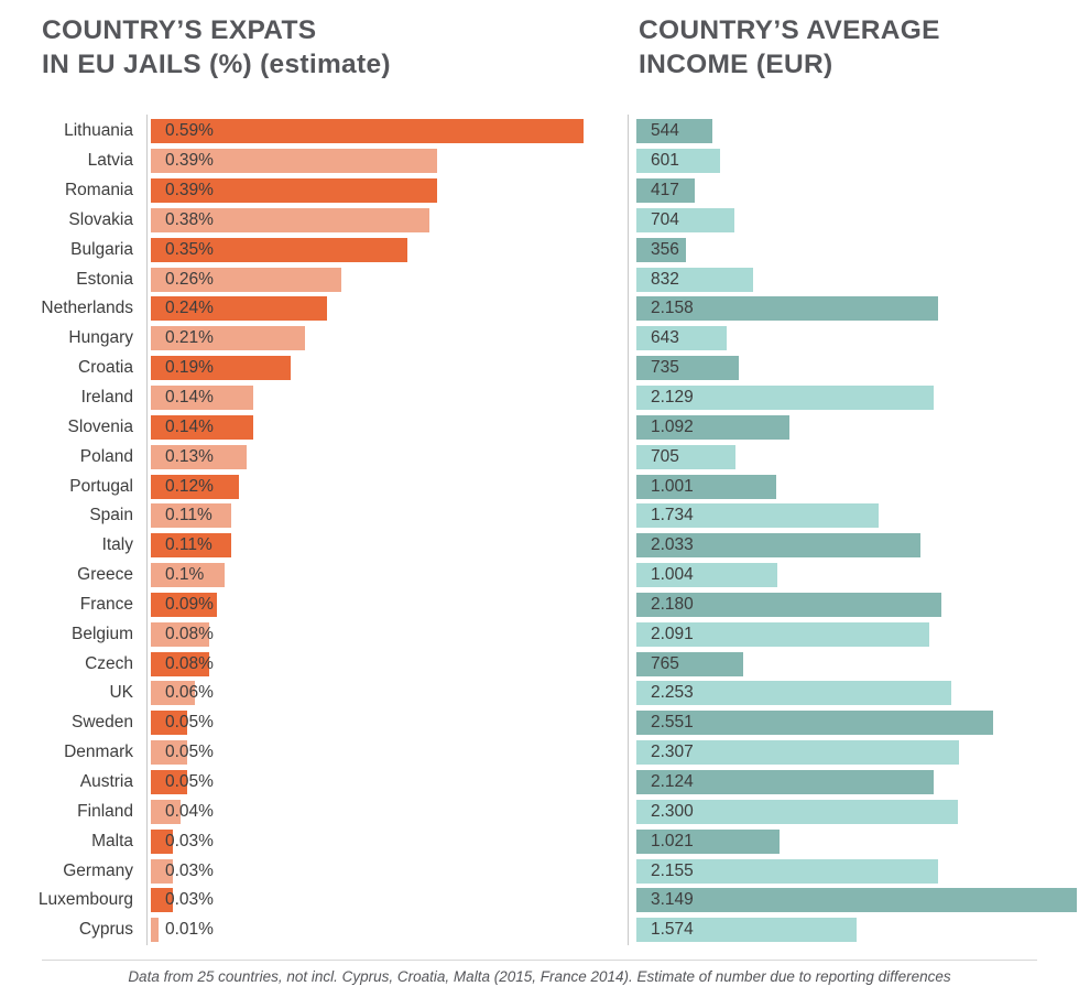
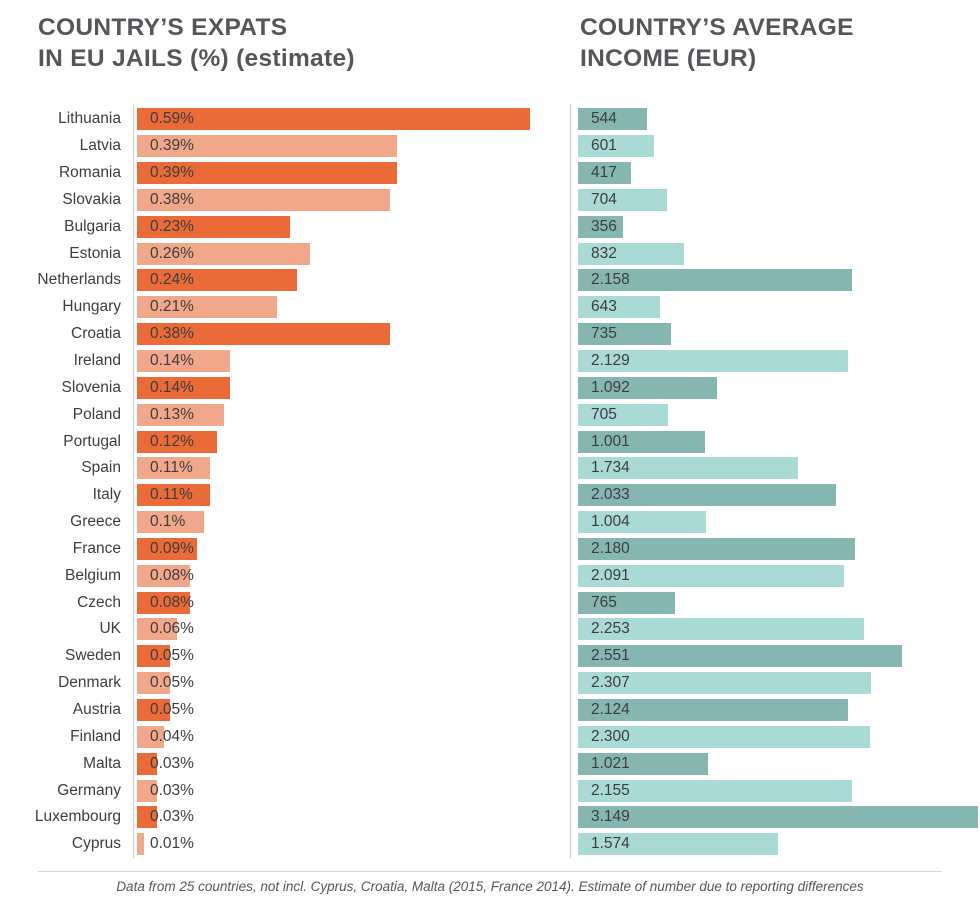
COUNTRY’S EXPATS IN EU JAILS (%) (estimate)/Bulgaria: 0.35% -> 0.23%
COUNTRY’S EXPATS IN EU JAILS (%) (estimate)/Croatia: 0.19% -> 0.38%
